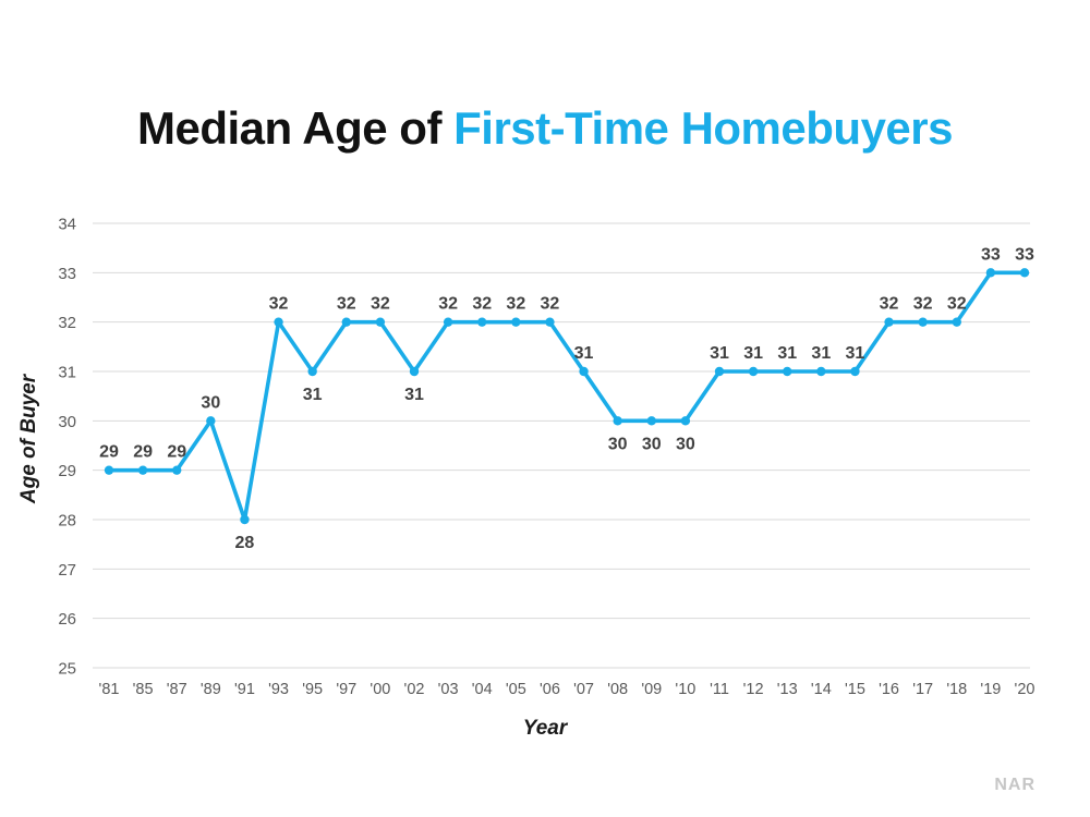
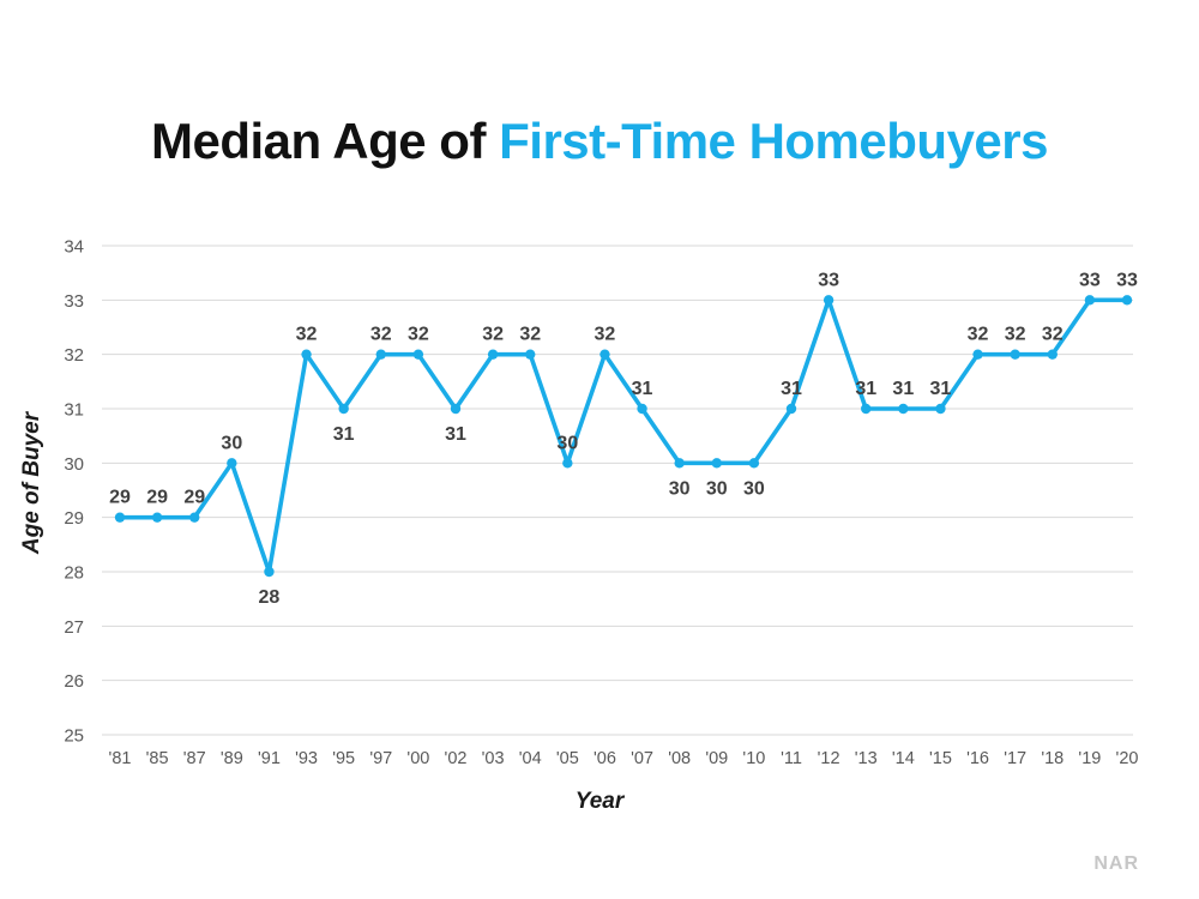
'05: 32 -> 30
'12: 31 -> 33
